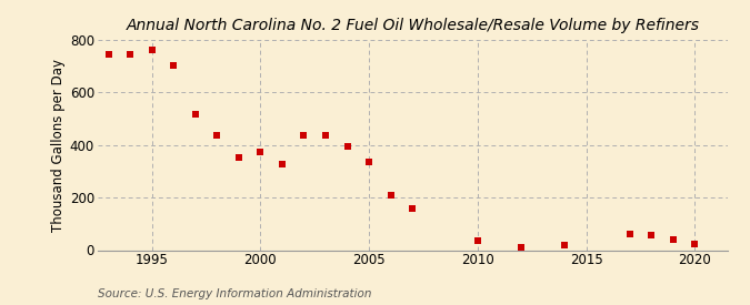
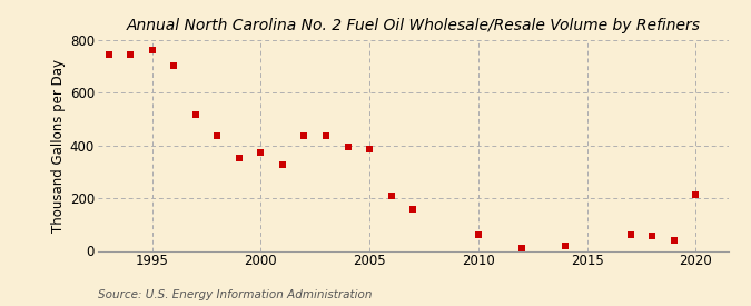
2005: 335 -> 385
2010: 35 -> 60
2020: 23 -> 215
